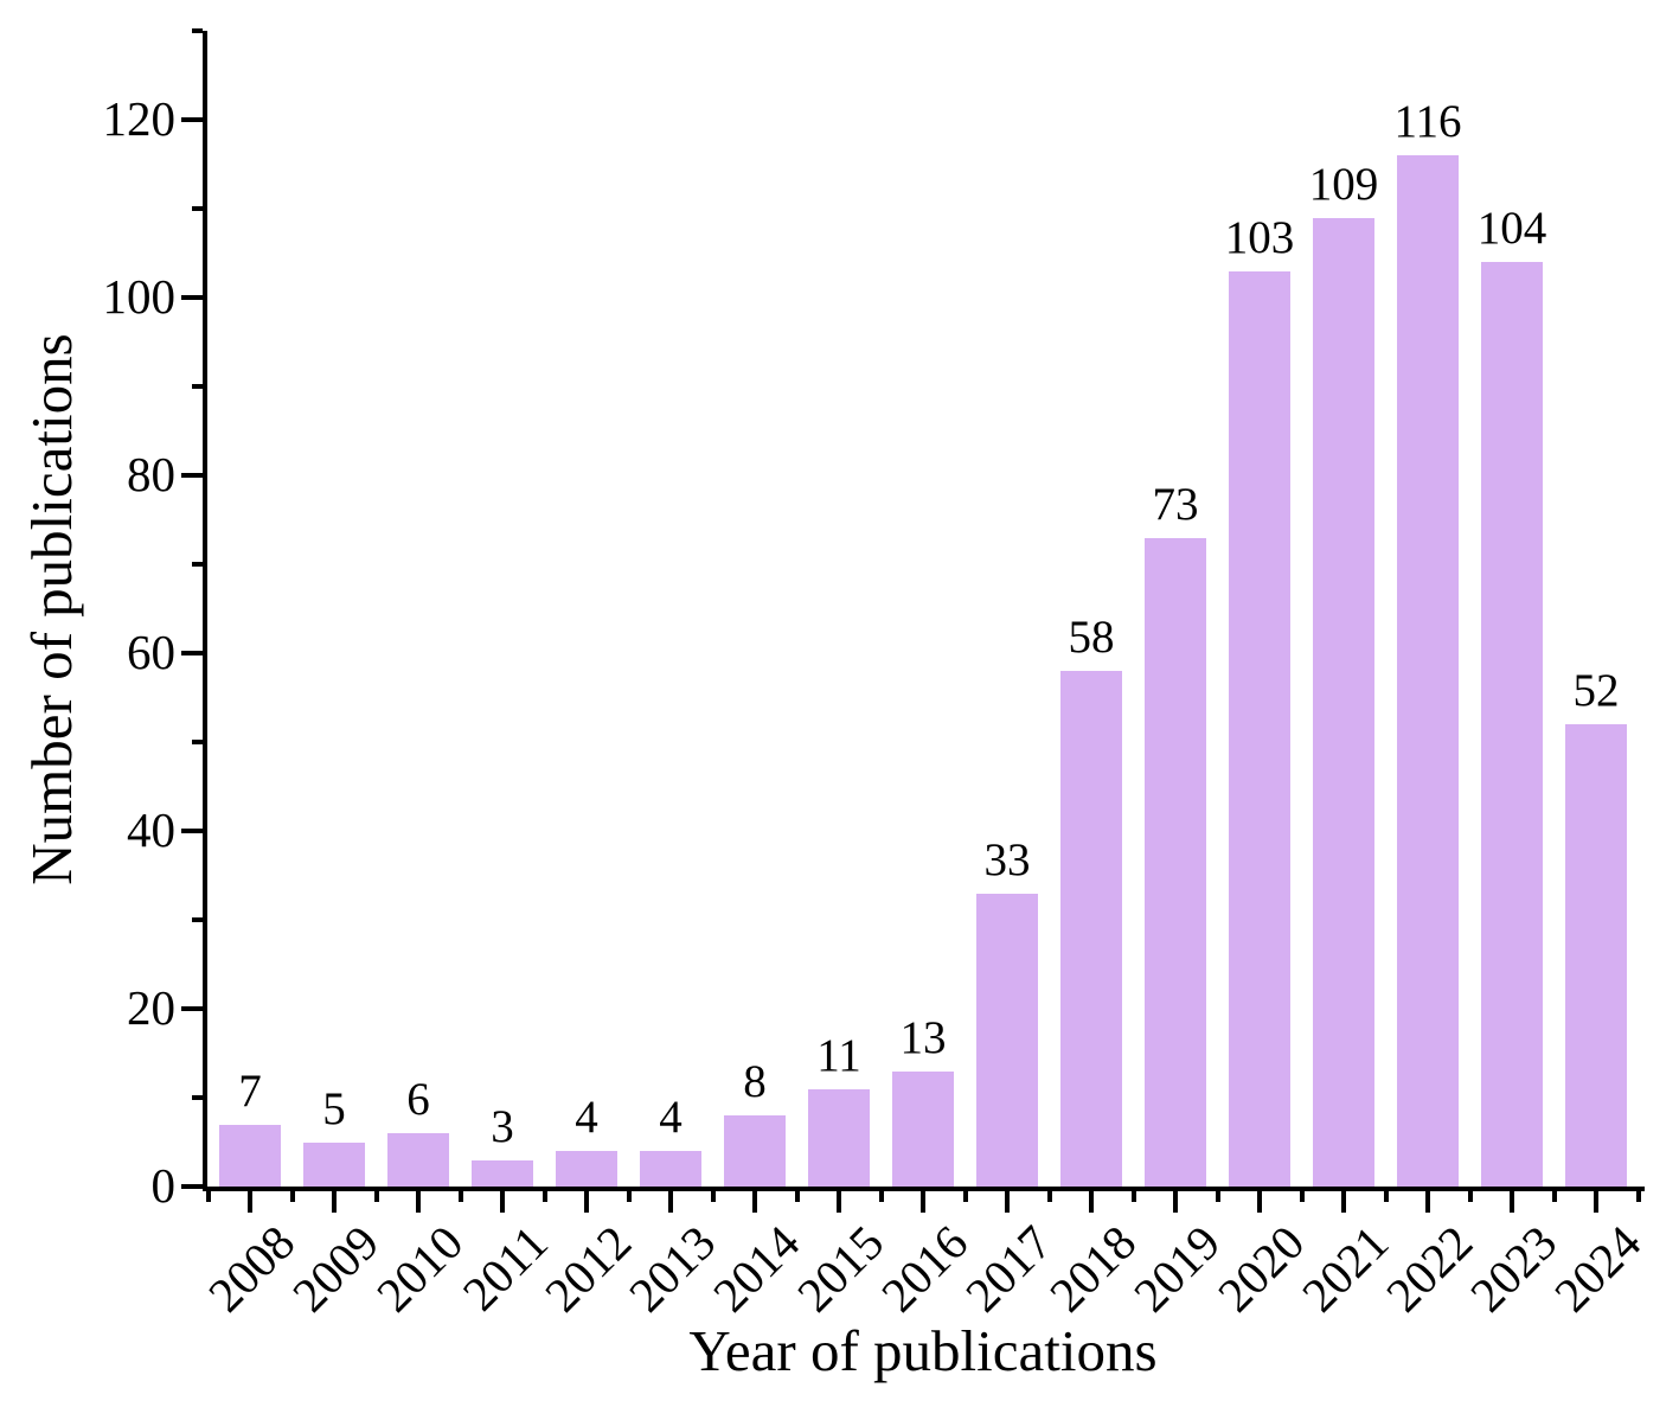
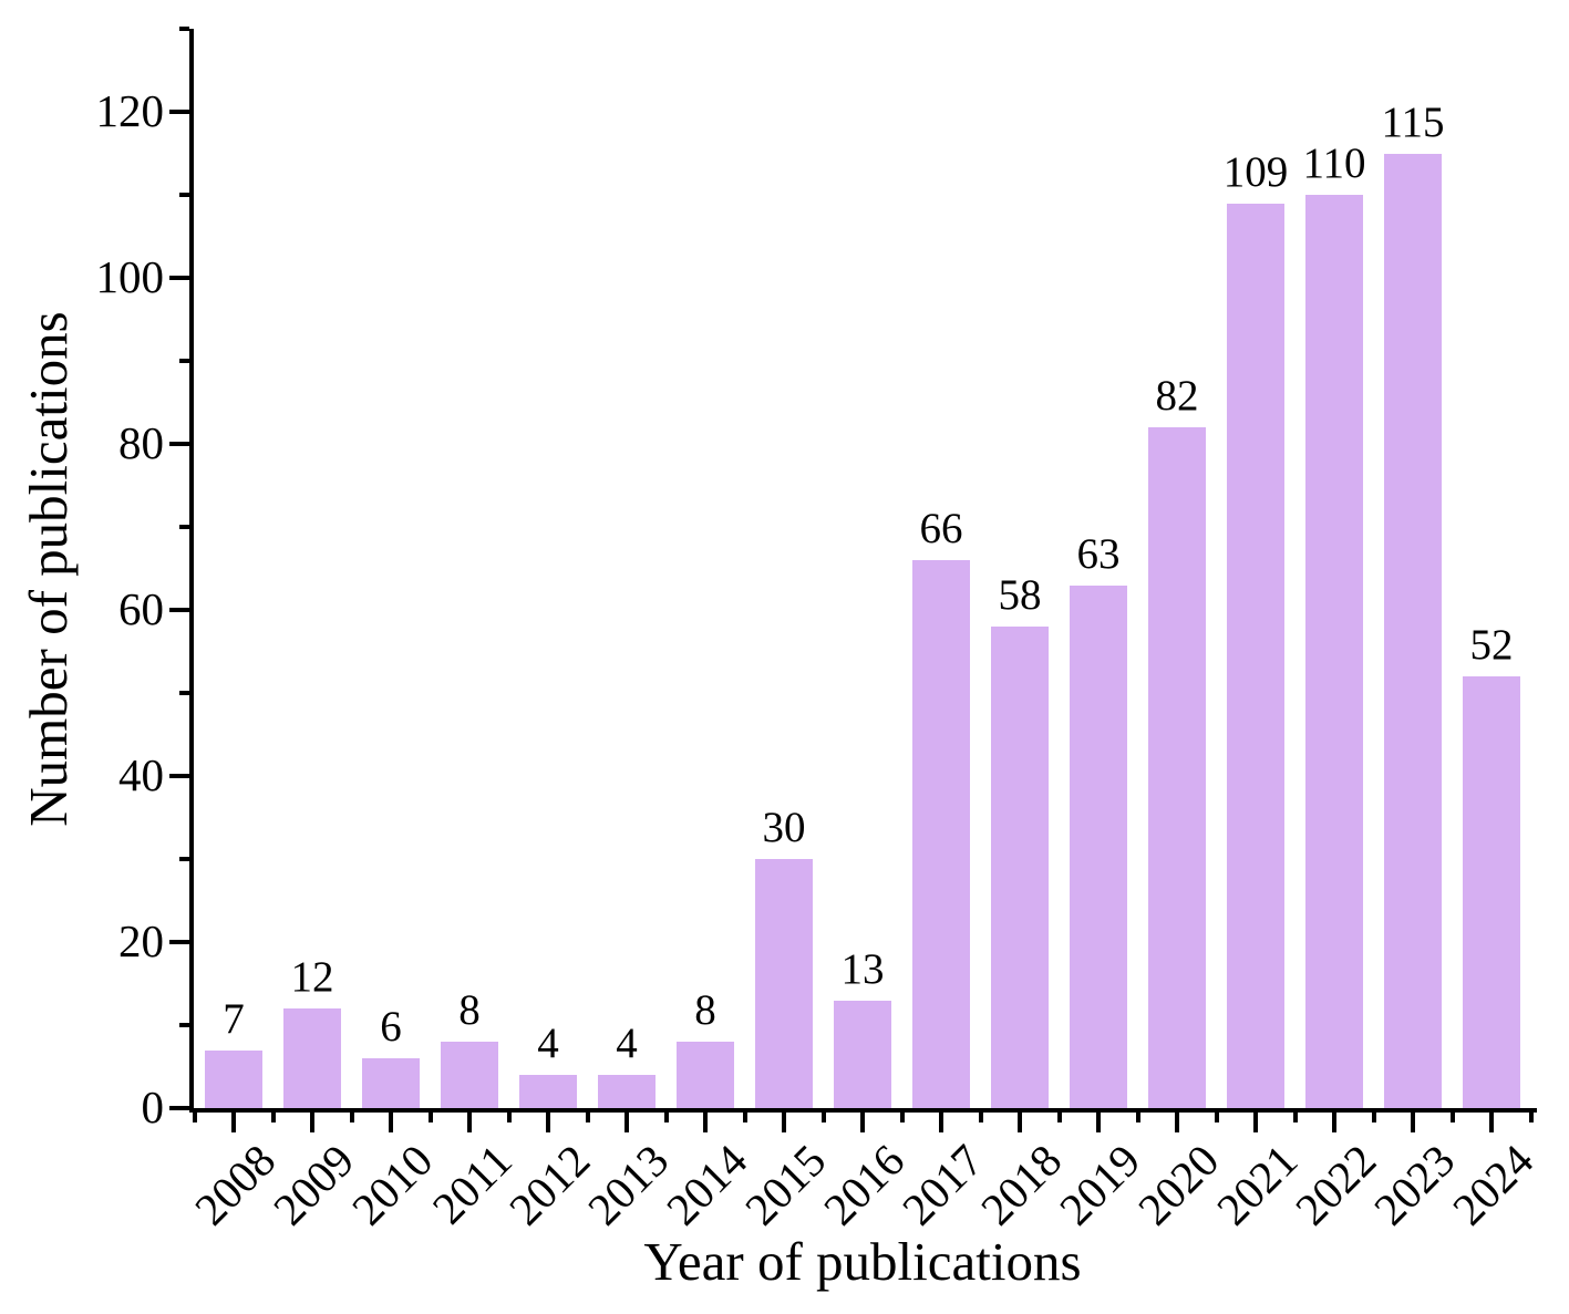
2009: 5 -> 12
2011: 3 -> 8
2015: 11 -> 30
2017: 33 -> 66
2019: 73 -> 63
2020: 103 -> 82
2022: 116 -> 110
2023: 104 -> 115
